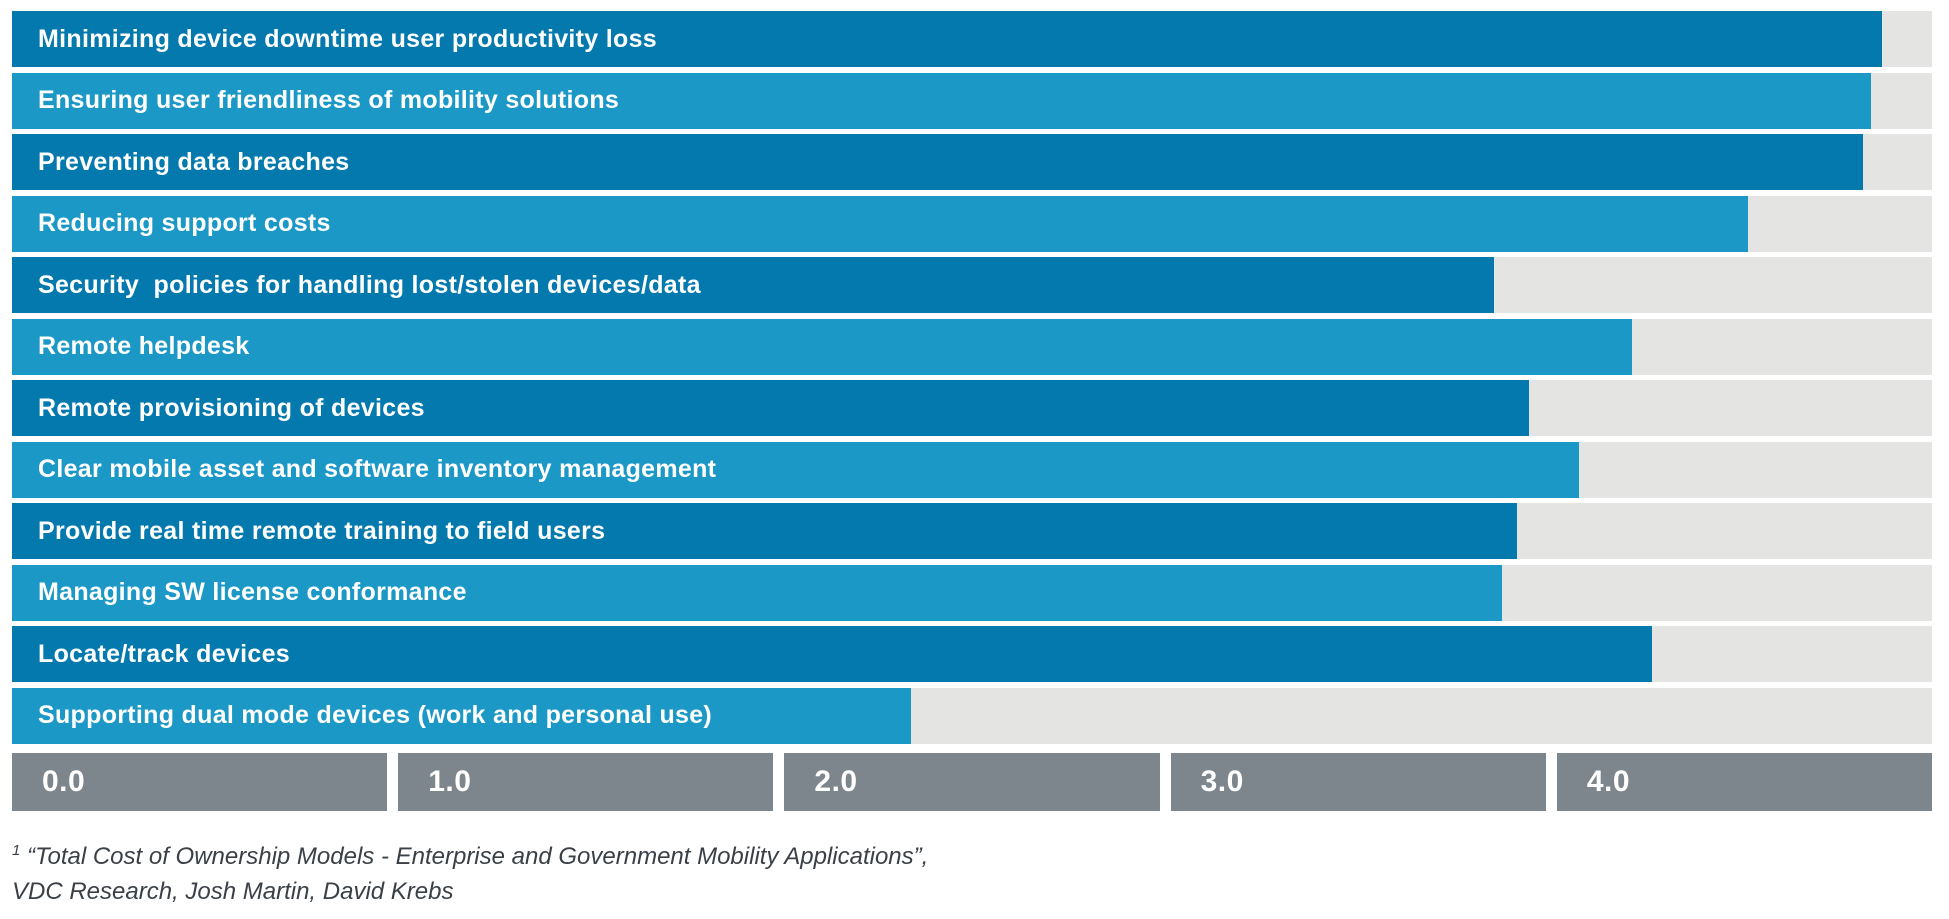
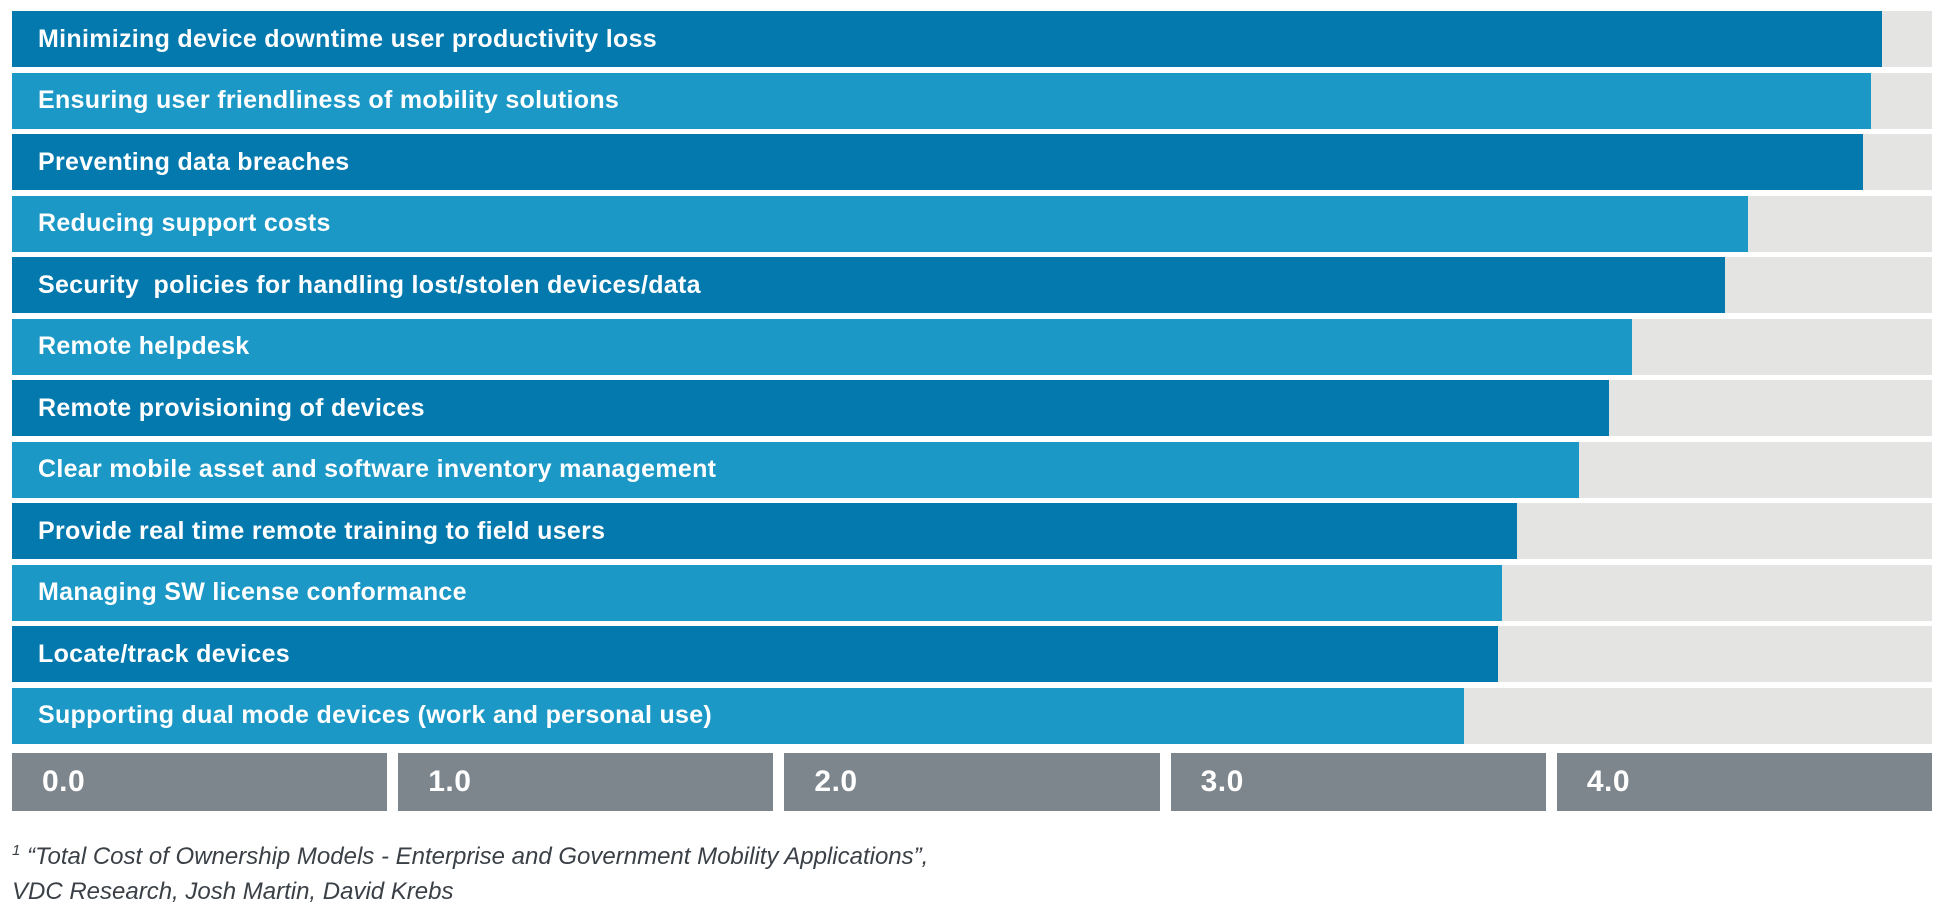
Security policies for handling lost/stolen devices/data: 3.86 -> 4.46
Remote provisioning of devices: 3.95 -> 4.16
Locate/track devices: 4.27 -> 3.87
Supporting dual mode devices (work and personal use): 2.34 -> 3.78
